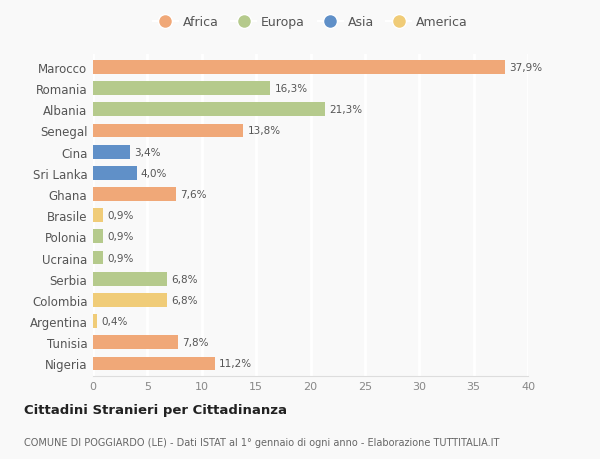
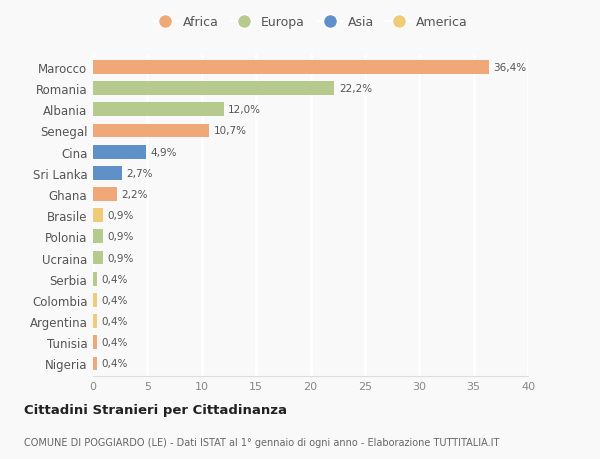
Marocco: 37,9% -> 36,4%
Romania: 16,3% -> 22,2%
Albania: 21,3% -> 12,0%
Senegal: 13,8% -> 10,7%
Cina: 3,4% -> 4,9%
Sri Lanka: 4,0% -> 2,7%
Ghana: 7,6% -> 2,2%
Serbia: 6,8% -> 0,4%
Colombia: 6,8% -> 0,4%
Tunisia: 7,8% -> 0,4%
Nigeria: 11,2% -> 0,4%
